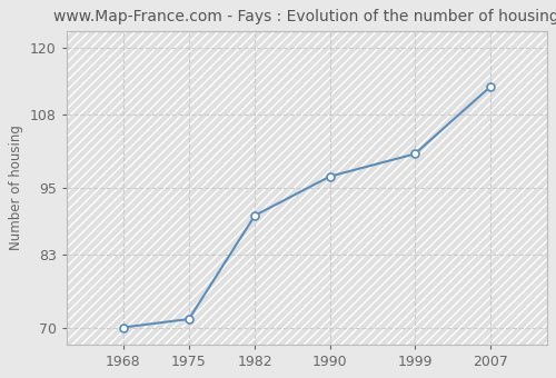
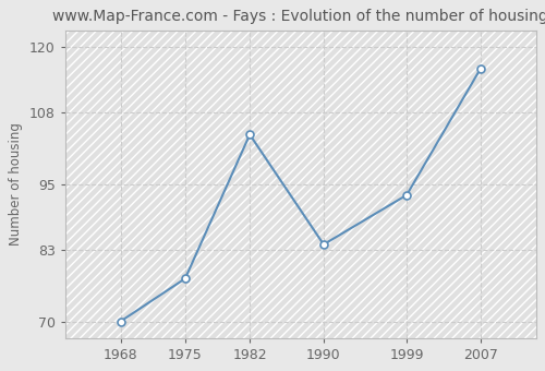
1975: 71.5 -> 77.8
1982: 90.0 -> 104.0
1990: 97.0 -> 84.0
1999: 101.0 -> 93.0
2007: 113.0 -> 116.0
